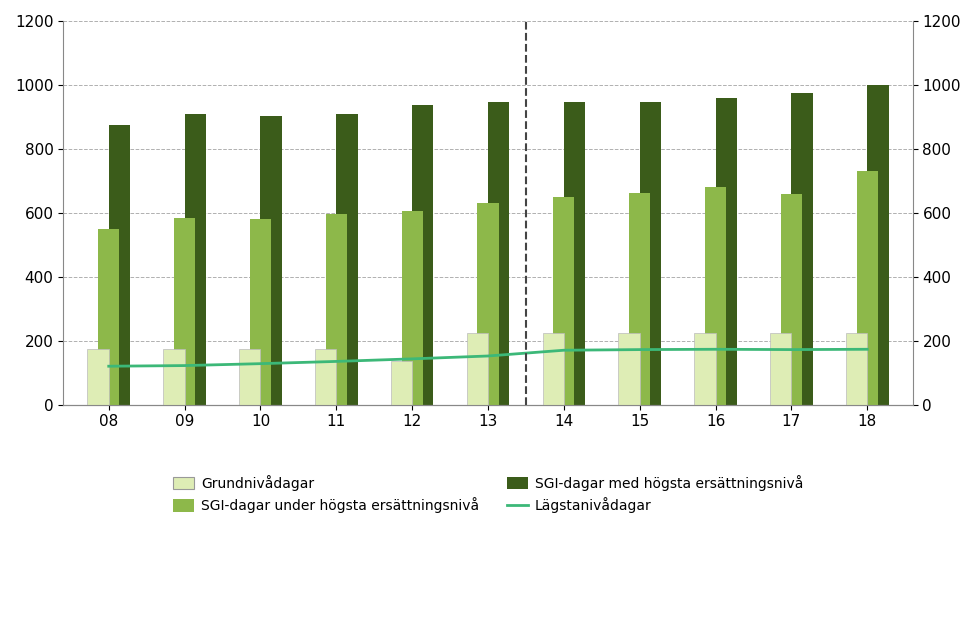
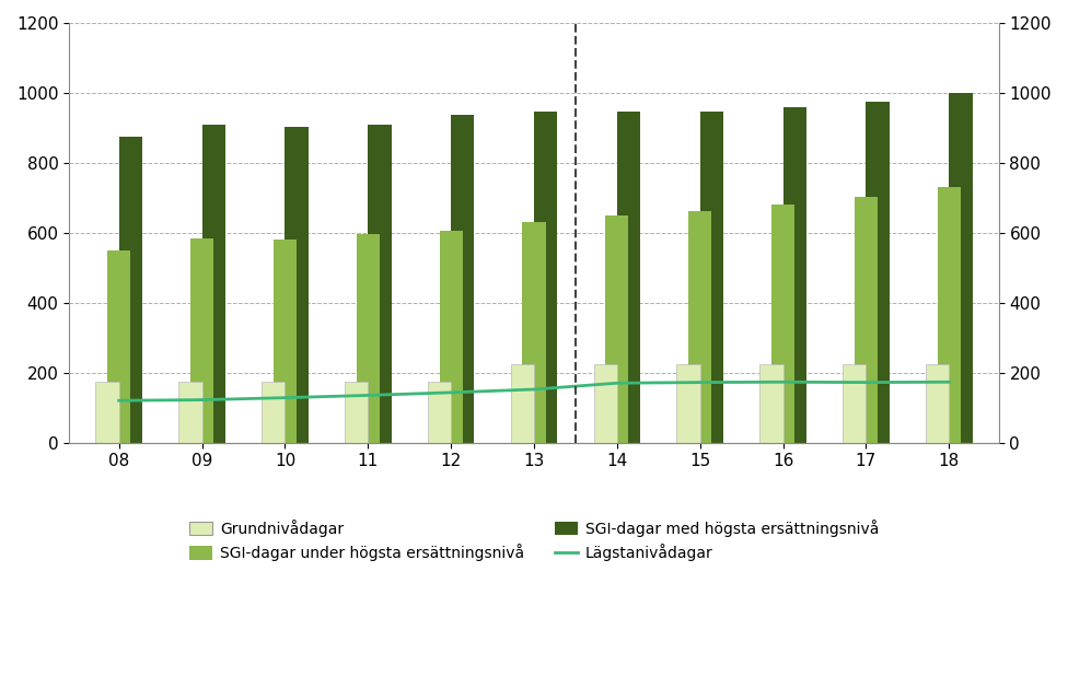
Grundnivådagar/12: 135 -> 175
SGI-dagar under högsta ersättningsnivå/17: 660 -> 703
